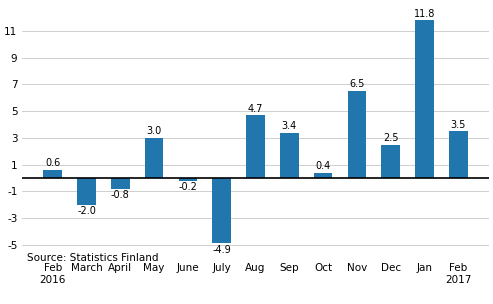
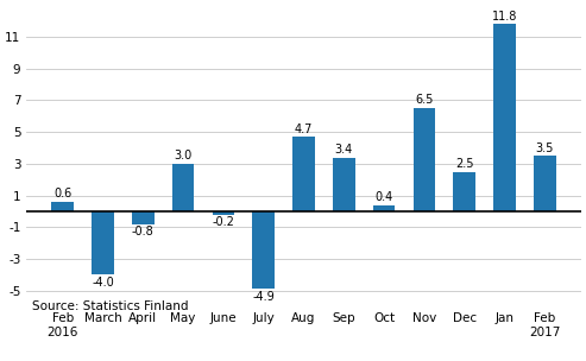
March: -2.0 -> -4.0
